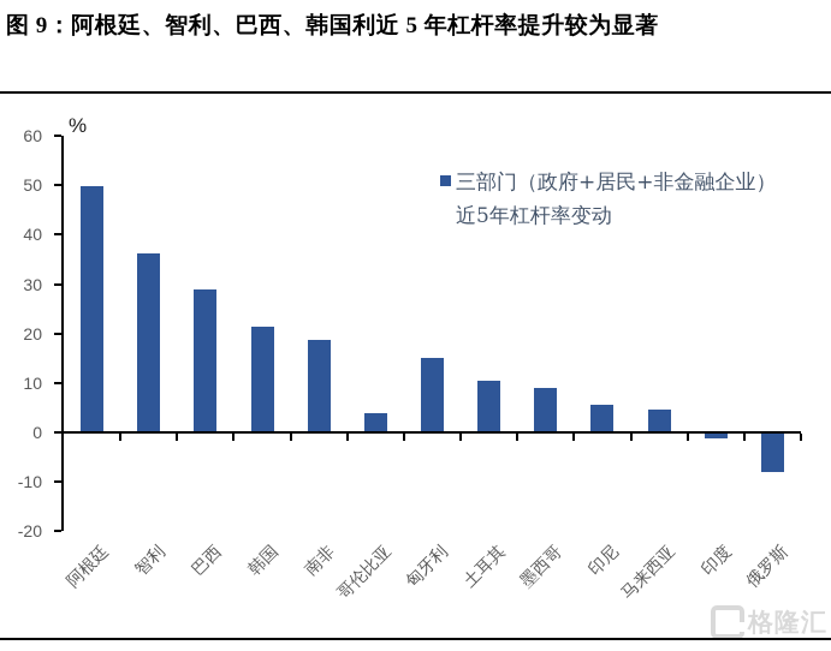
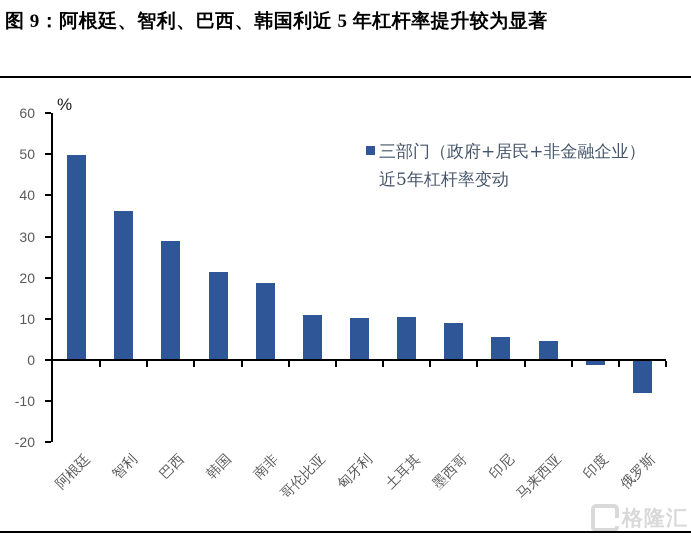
哥伦比亚: 4 -> 11
匈牙利: 15 -> 10
